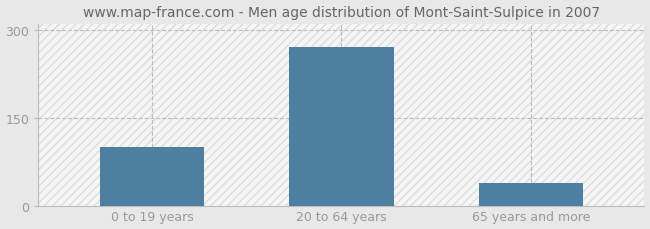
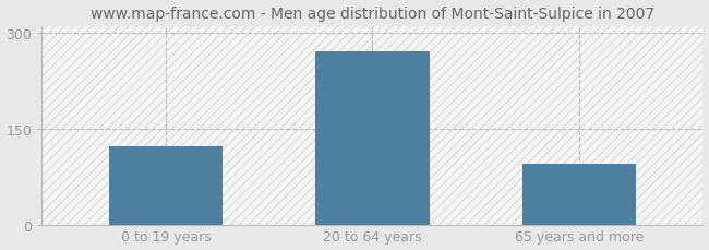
0 to 19 years: 100 -> 122
65 years and more: 38 -> 94
